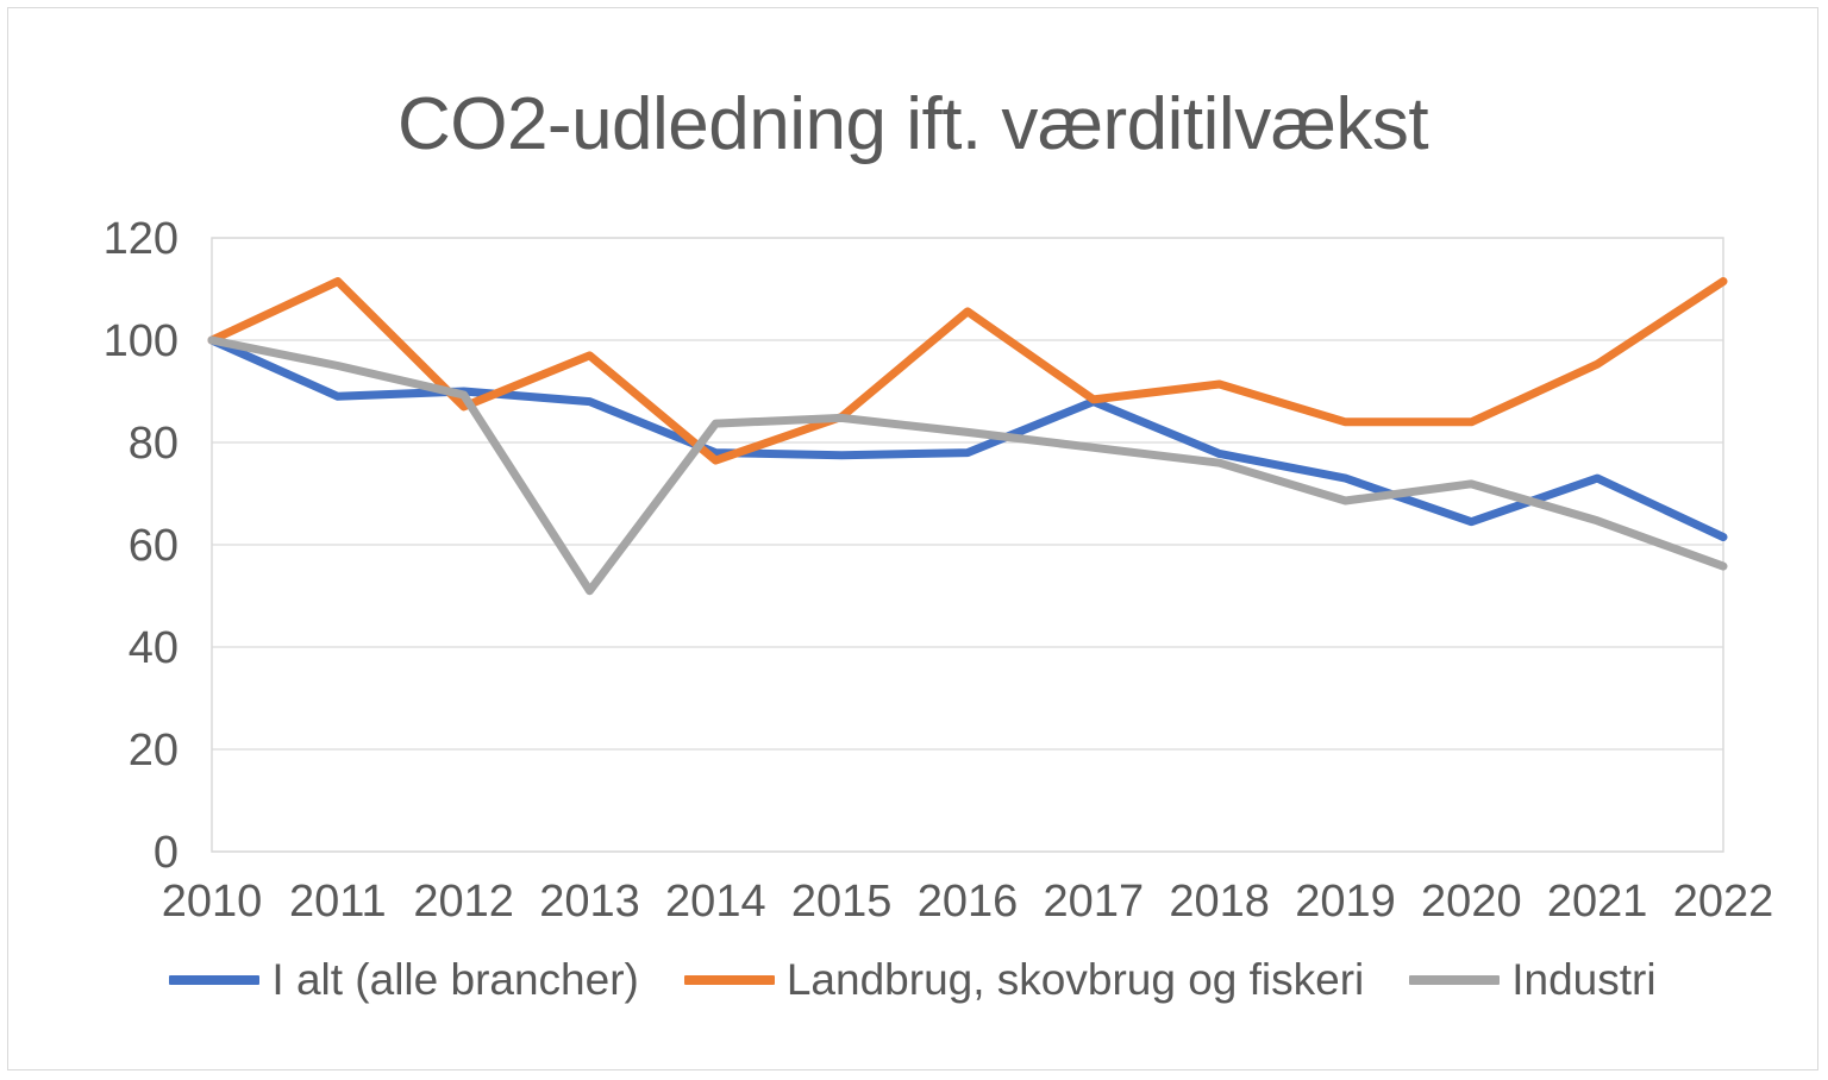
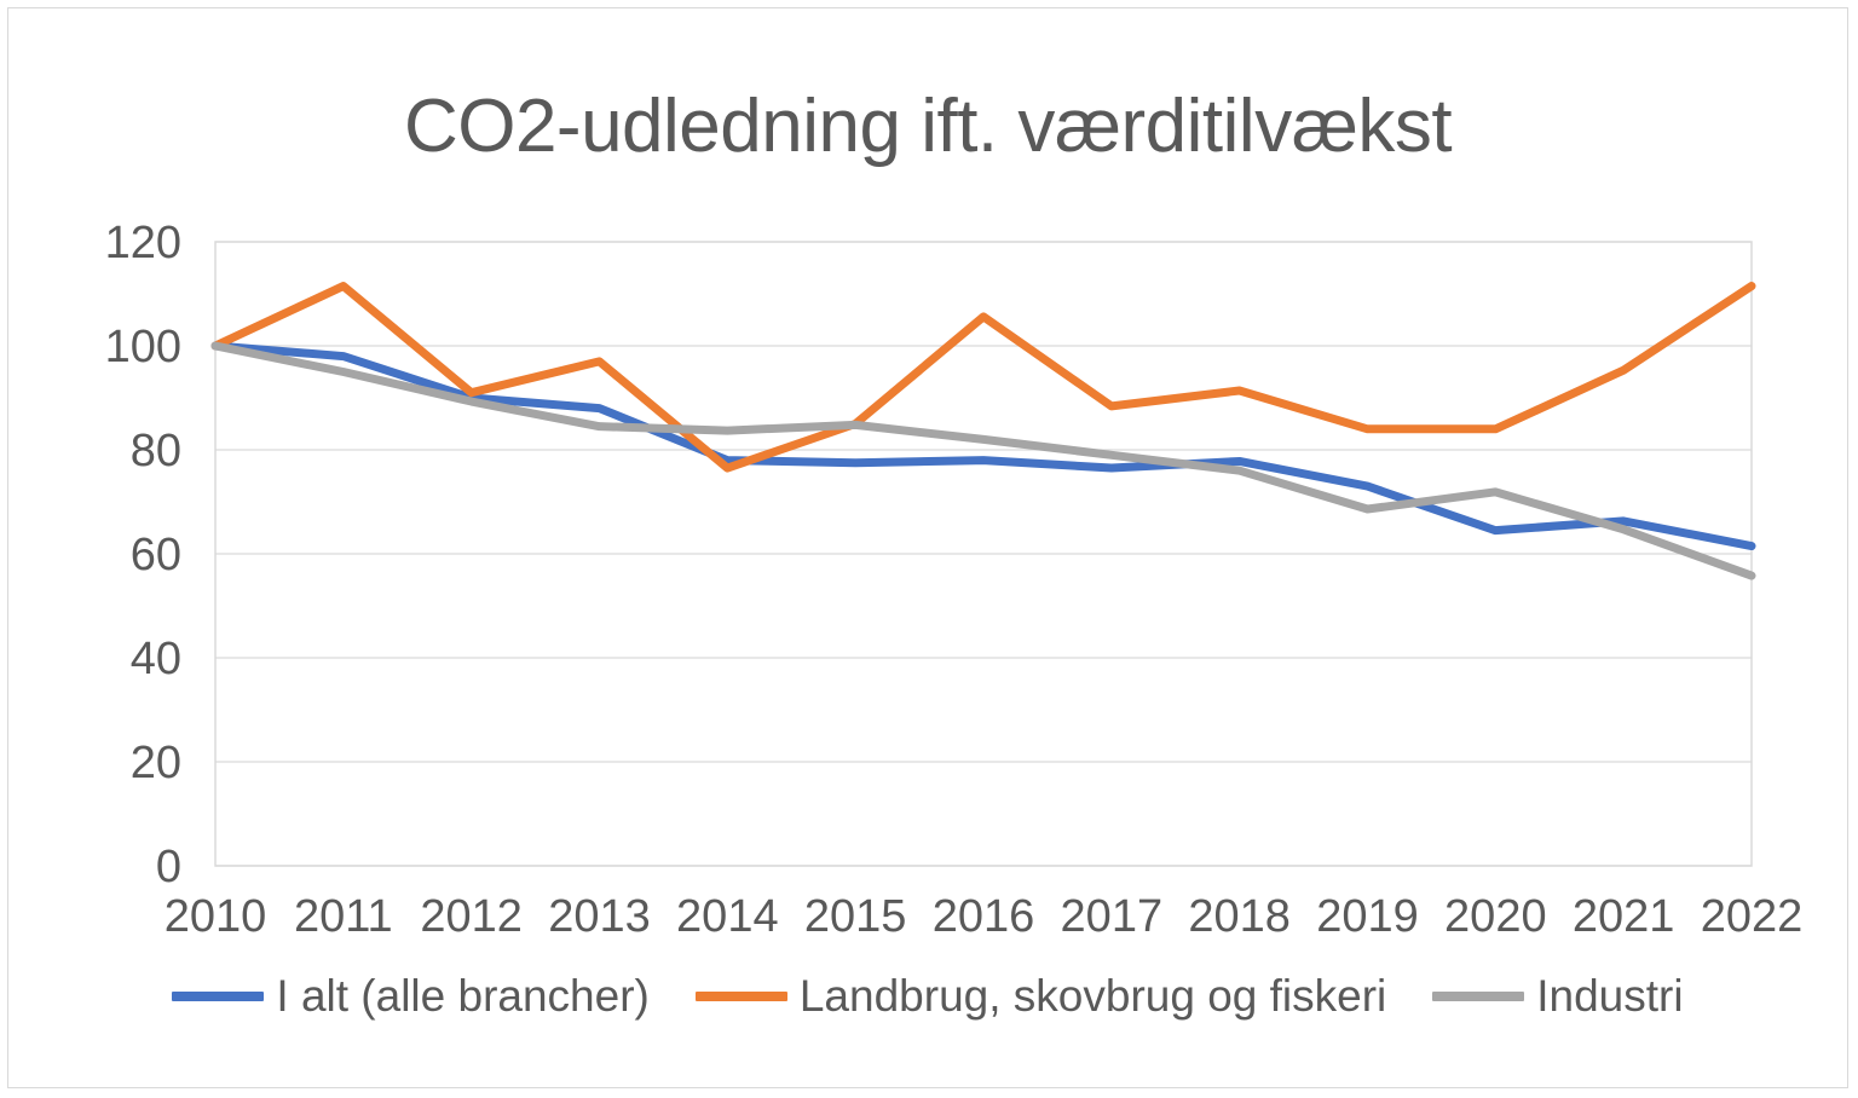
I alt (alle brancher)/2011: 89 -> 98
Landbrug, skovbrug og fiskeri/2012: 87 -> 91
Industri/2013: 51 -> 84
I alt (alle brancher)/2017: 88 -> 76
I alt (alle brancher)/2021: 73 -> 66
